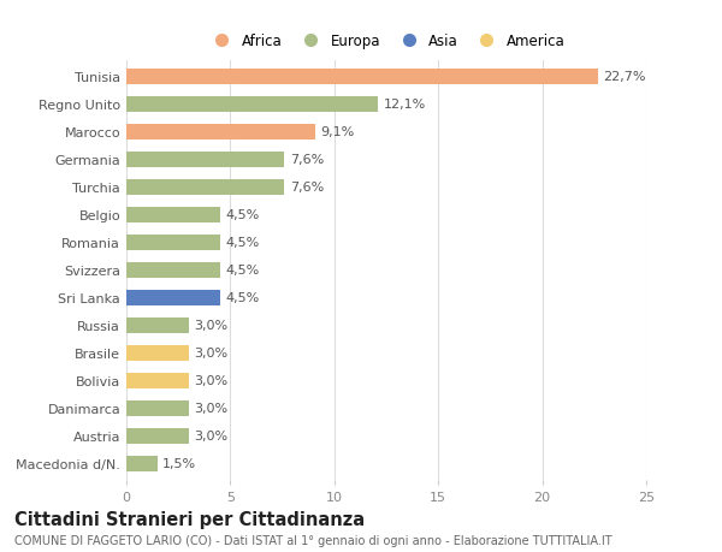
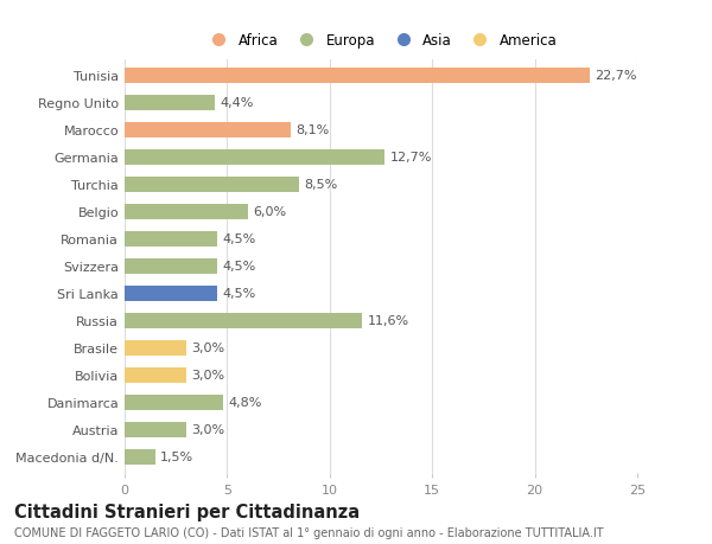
Regno Unito: 12,1% -> 4,4%
Marocco: 9,1% -> 8,1%
Germania: 7,6% -> 12,7%
Turchia: 7,6% -> 8,5%
Belgio: 4,5% -> 6,0%
Russia: 3,0% -> 11,6%
Danimarca: 3,0% -> 4,8%
